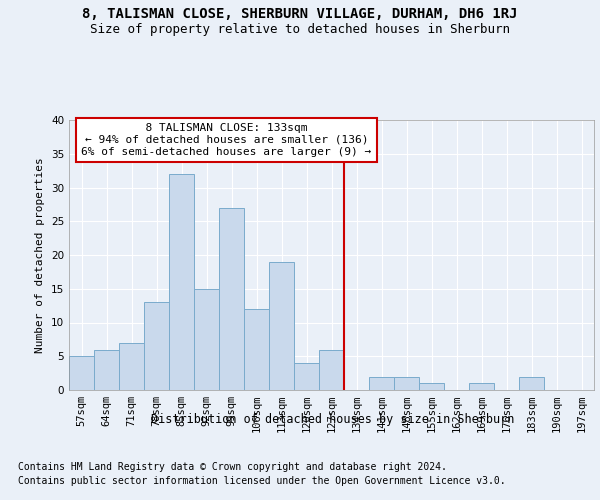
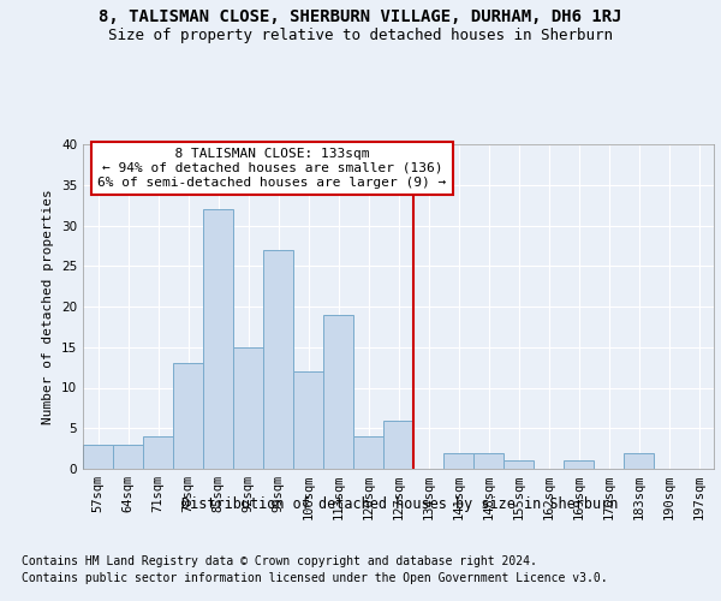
57sqm: 5 -> 3
64sqm: 6 -> 3
71sqm: 7 -> 4
